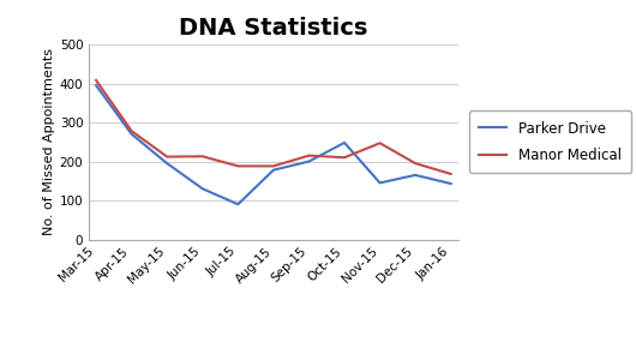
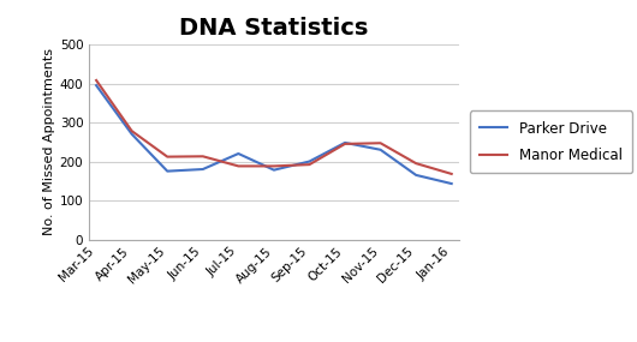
Parker Drive/May-15: 195 -> 175
Parker Drive/Jun-15: 130 -> 180
Parker Drive/Jul-15: 90 -> 220
Manor Medical/Sep-15: 215 -> 192
Manor Medical/Oct-15: 210 -> 245
Parker Drive/Nov-15: 145 -> 230
